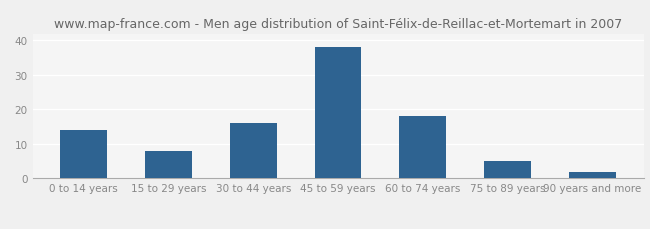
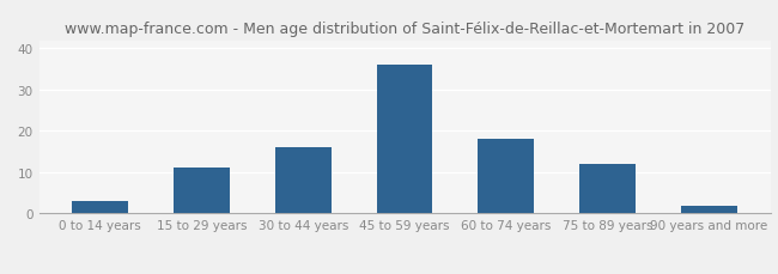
0 to 14 years: 14 -> 3
15 to 29 years: 8 -> 11
45 to 59 years: 38 -> 36
75 to 89 years: 5 -> 12
